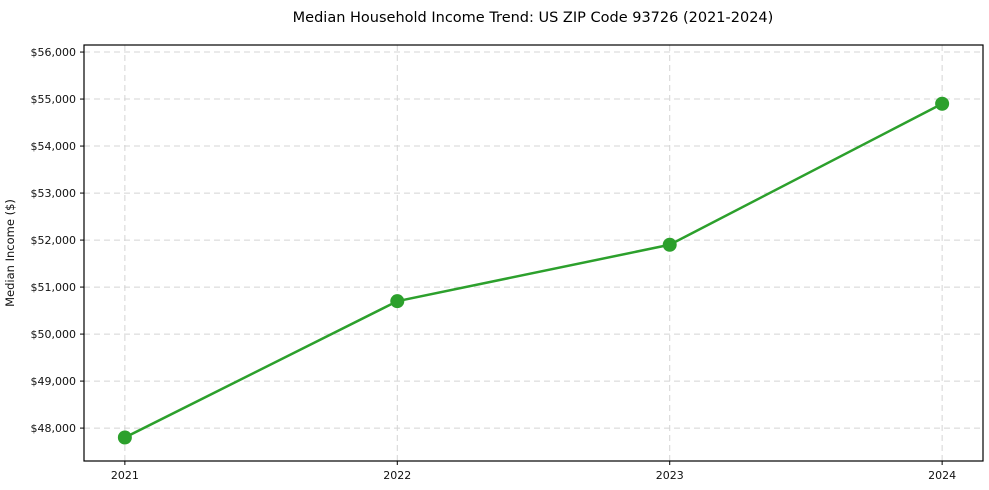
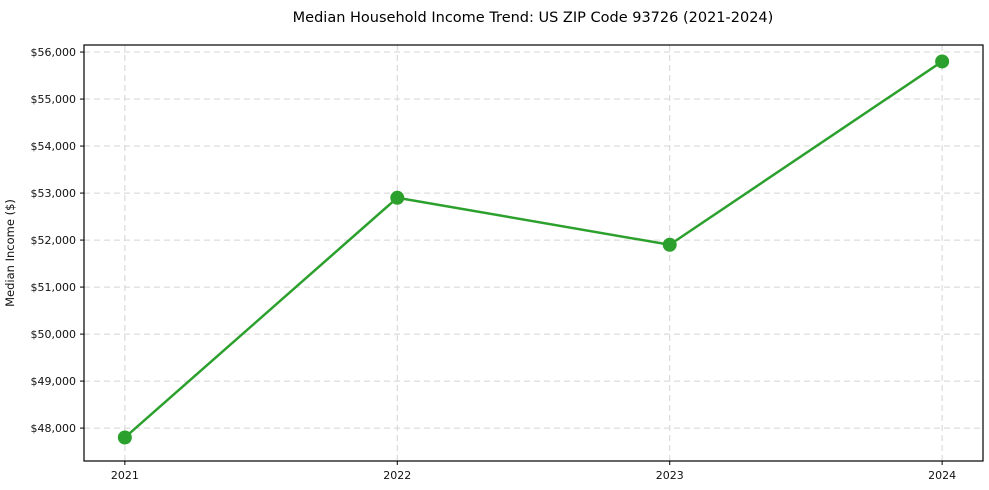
2022: $50700 -> $52900
2024: $54900 -> $55800
